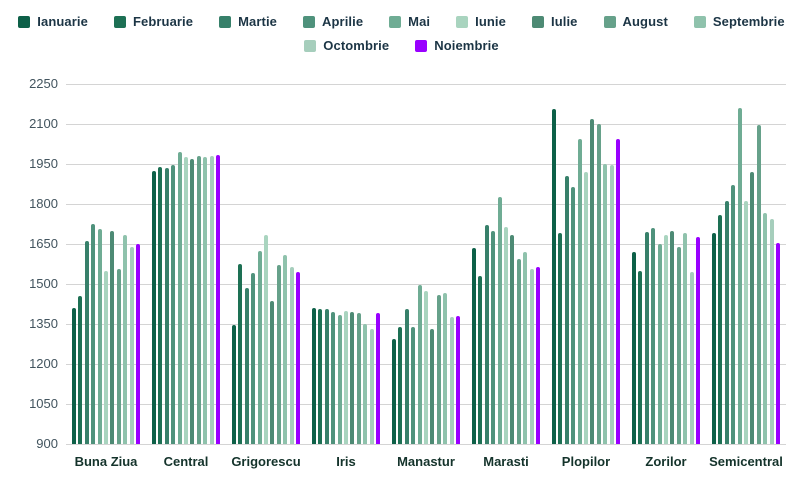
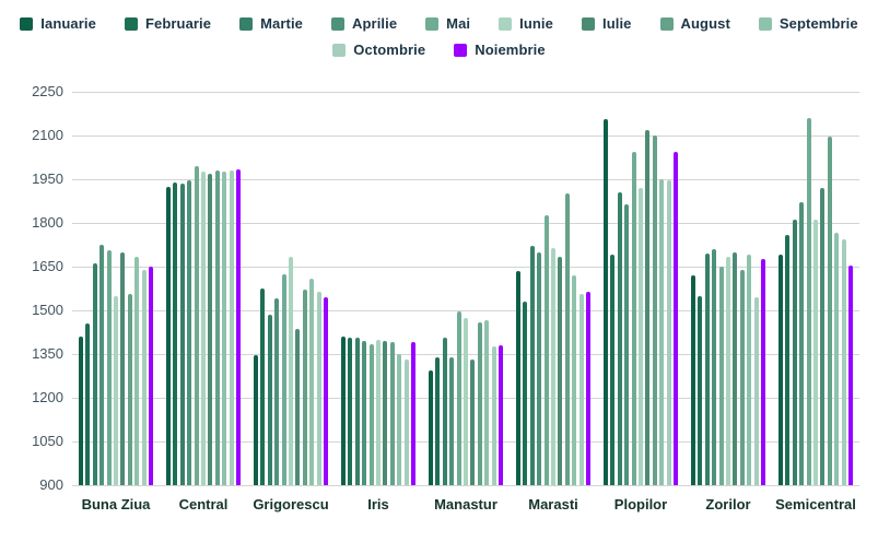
August/Marasti: 1600 -> 1900
